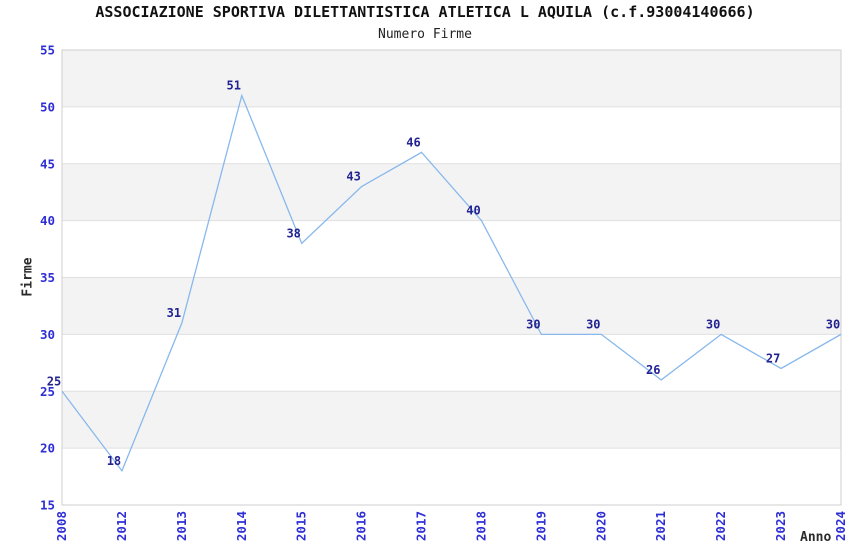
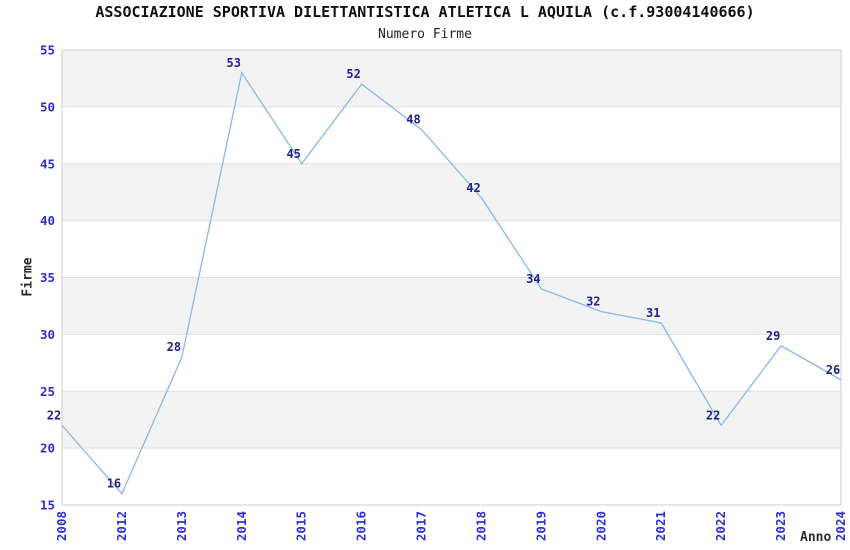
2008: 25 -> 22
2012: 18 -> 16
2013: 31 -> 28
2014: 51 -> 53
2015: 38 -> 45
2016: 43 -> 52
2017: 46 -> 48
2018: 40 -> 42
2019: 30 -> 34
2020: 30 -> 32
2021: 26 -> 31
2022: 30 -> 22
2023: 27 -> 29
2024: 30 -> 26
